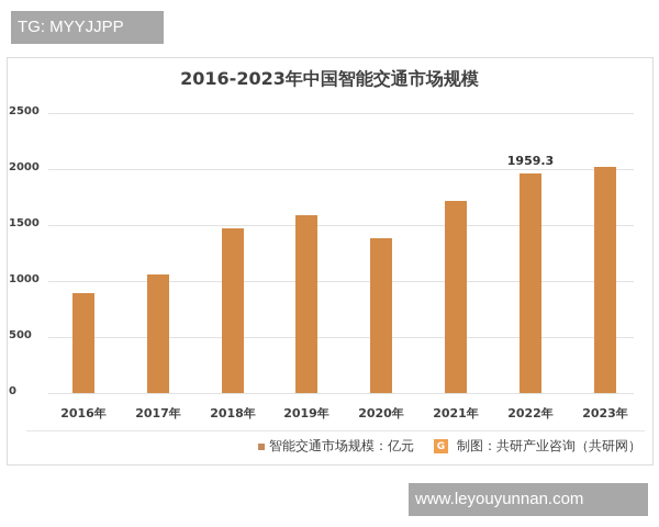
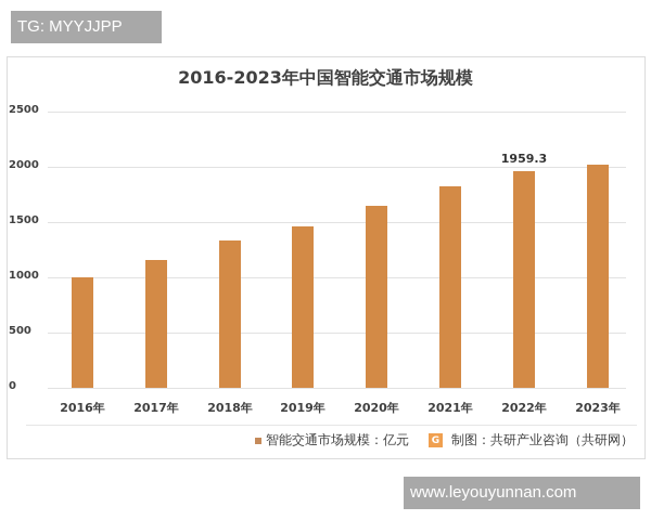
2016年: 890 -> 1000
2017年: 1060 -> 1160
2018年: 1470 -> 1330
2019年: 1590 -> 1460
2020年: 1380 -> 1650
2021年: 1720 -> 1820
